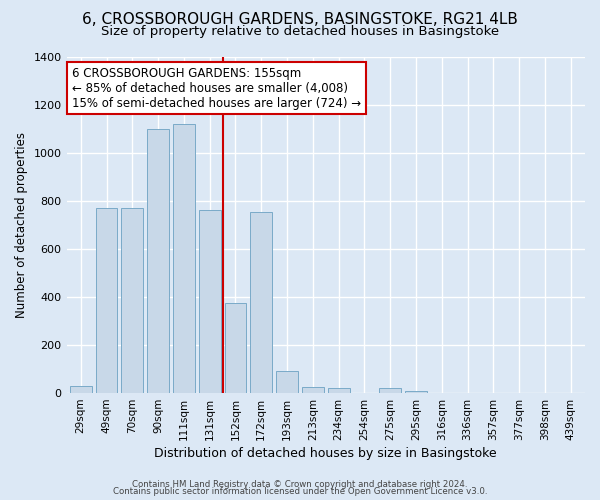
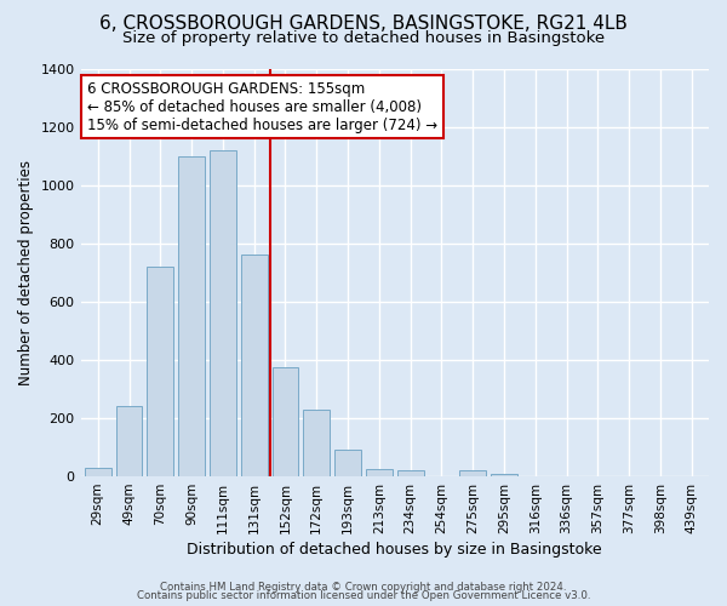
49sqm: 770 -> 240
70sqm: 770 -> 720
172sqm: 755 -> 230
